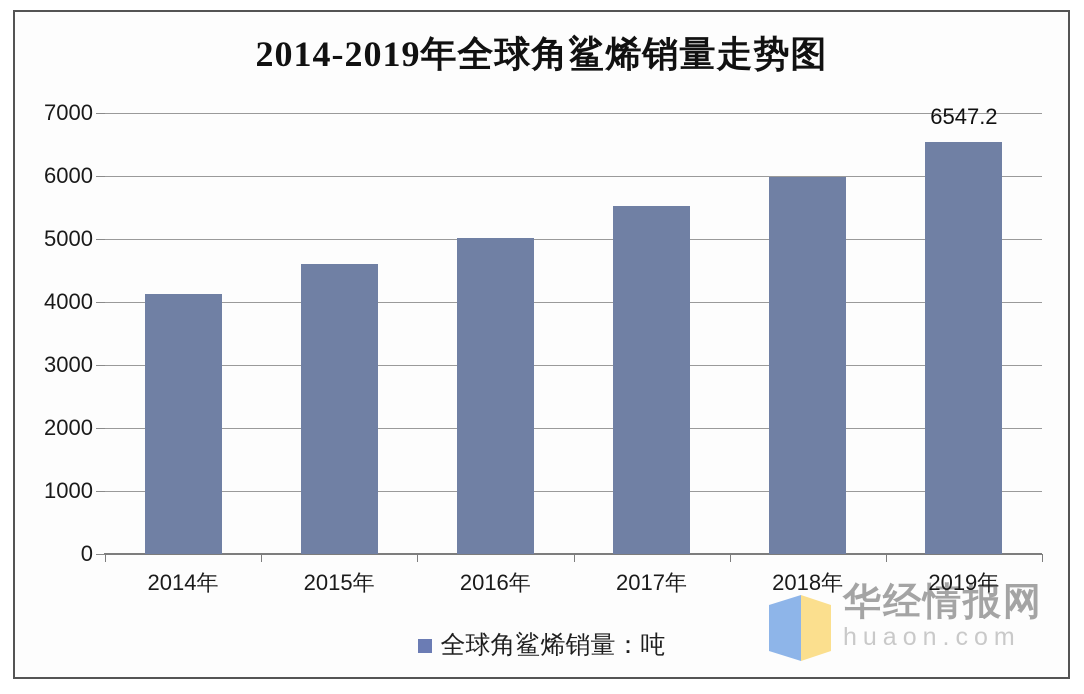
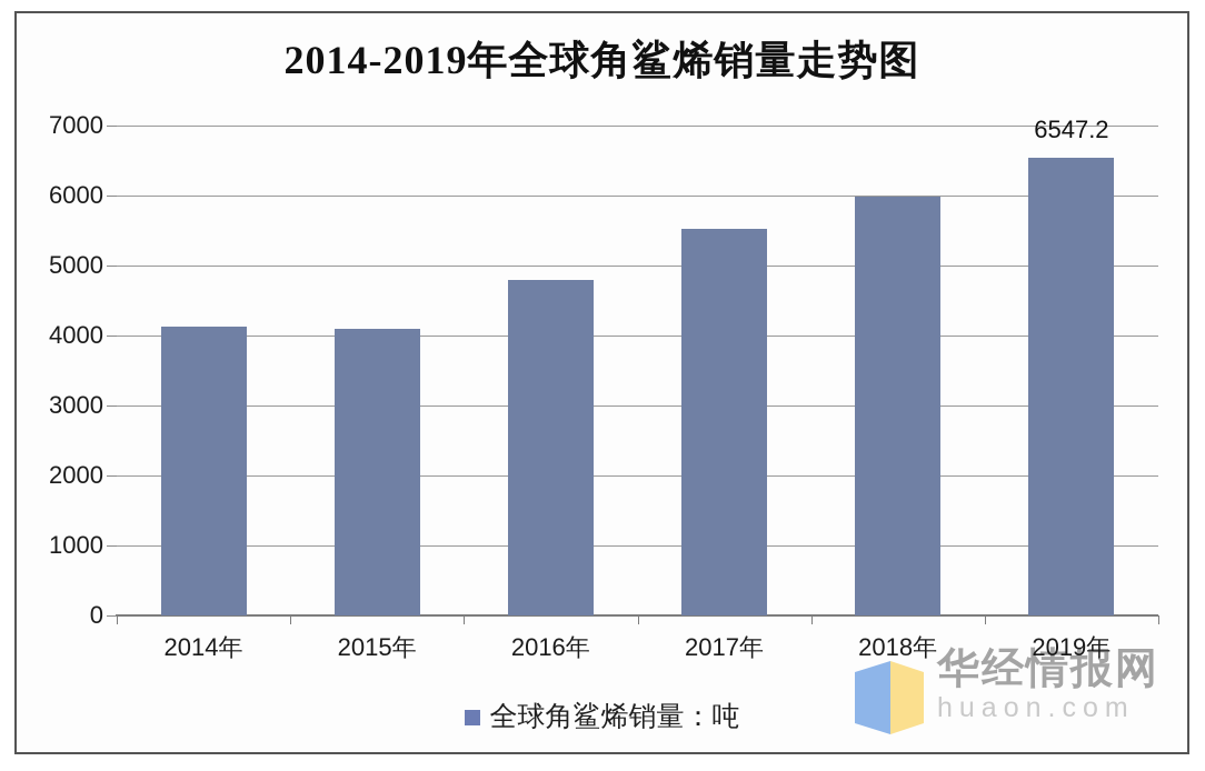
2015年: 4600 -> 4100
2016年: 5000 -> 4800
